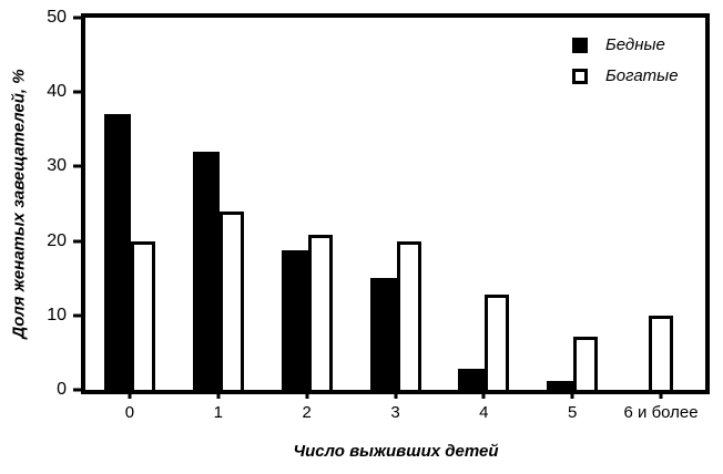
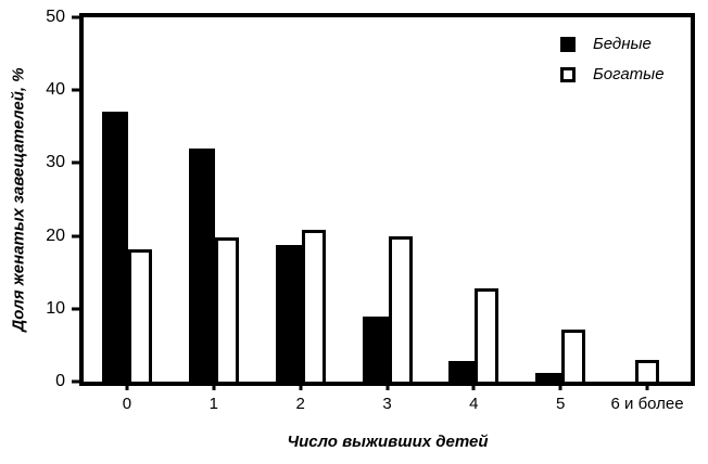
Богатые/0: 20 -> 18
Богатые/1: 24 -> 20
Бедные/3: 15 -> 9
Богатые/6 и более: 10 -> 3
